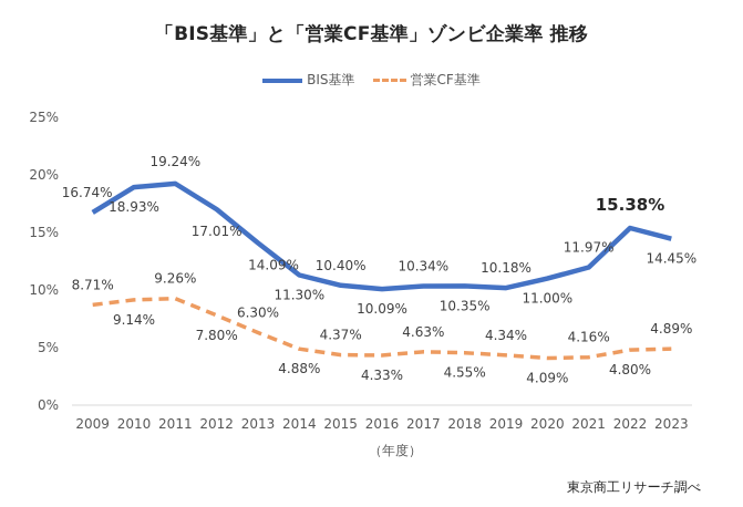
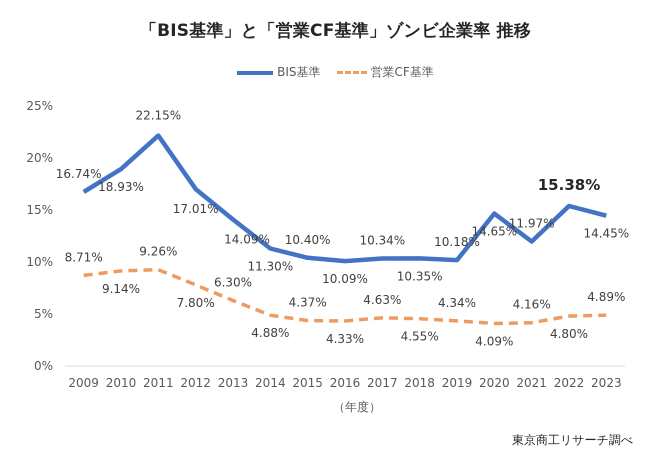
BIS基準/2011: 19.24% -> 22.15%
BIS基準/2020: 11.00% -> 14.65%
